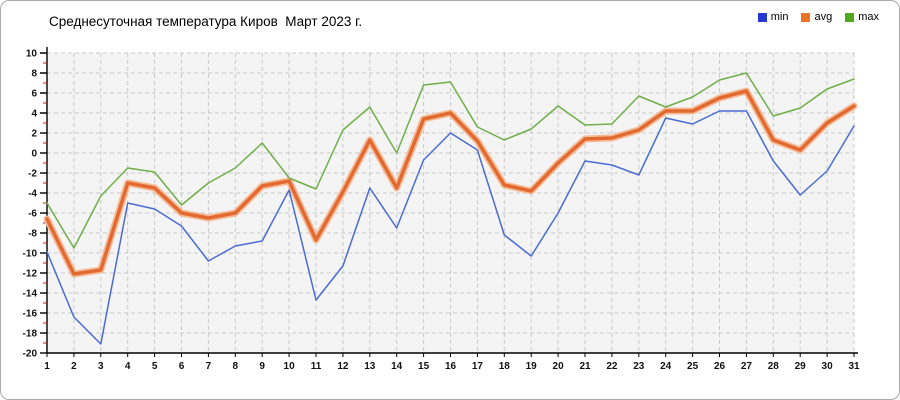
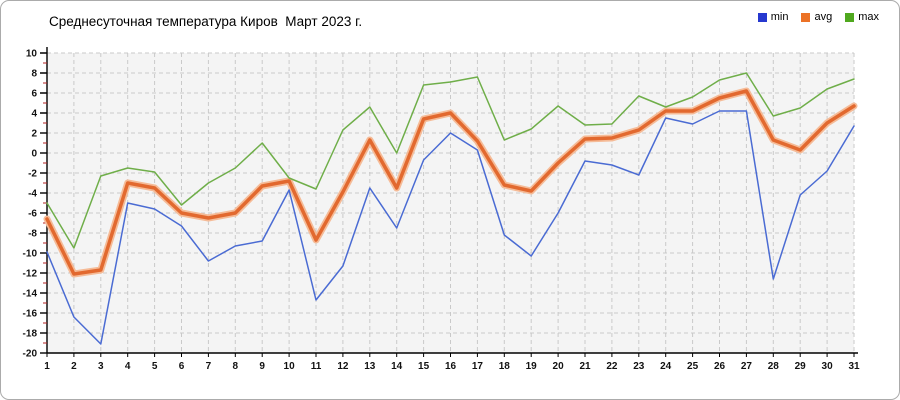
max/3: -4.3 -> -2.3
max/17: 2.6 -> 7.6
min/28: -0.8 -> -12.6
